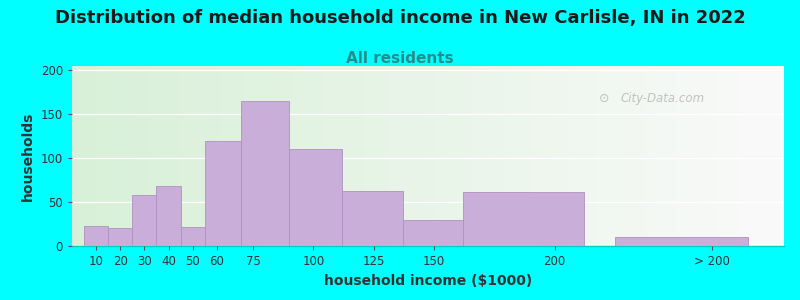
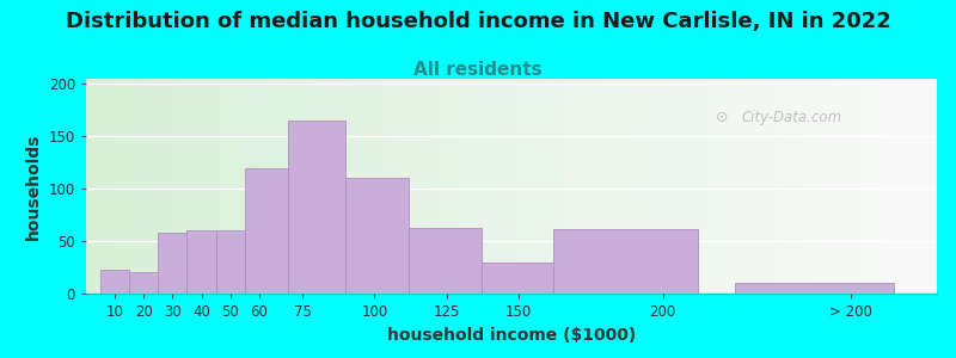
40: 68 -> 60
50: 22 -> 60
